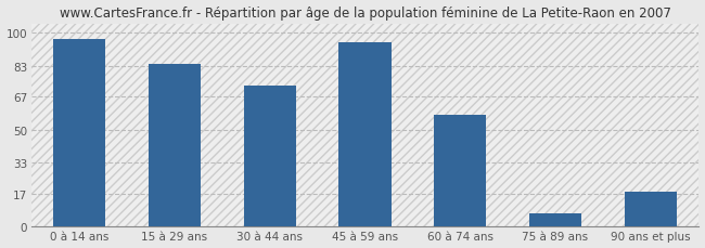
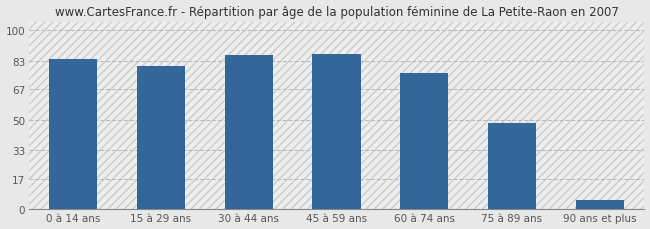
0 à 14 ans: 97 -> 84
15 à 29 ans: 84 -> 80
30 à 44 ans: 73 -> 86
45 à 59 ans: 95 -> 87
60 à 74 ans: 58 -> 76
75 à 89 ans: 7 -> 48
90 ans et plus: 18 -> 5
